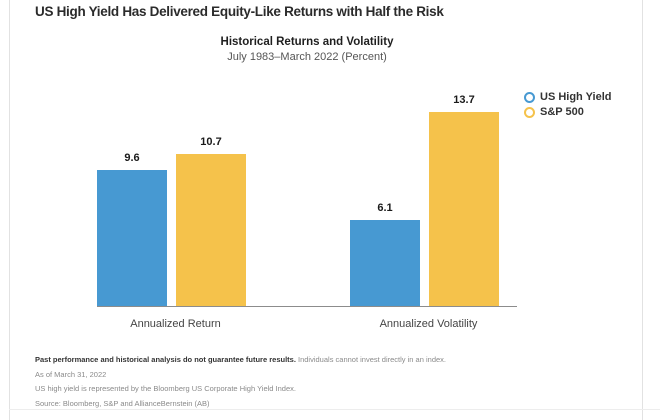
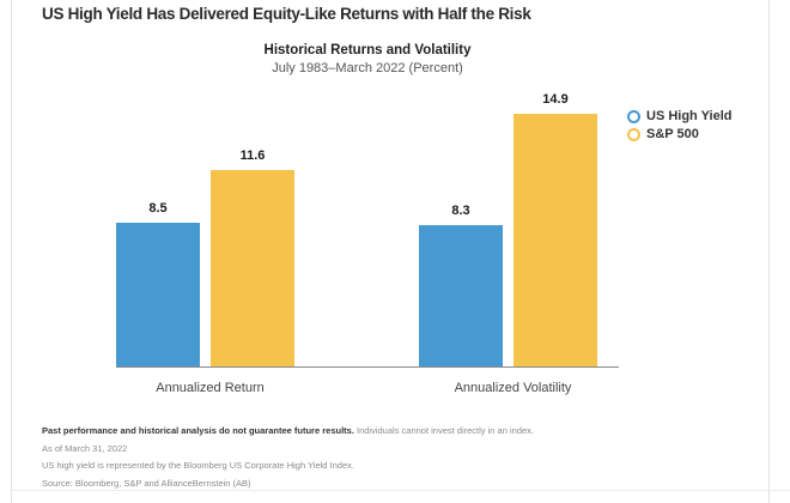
US High Yield/Annualized Return: 9.6 -> 8.5
S&P 500/Annualized Return: 10.7 -> 11.6
US High Yield/Annualized Volatility: 6.1 -> 8.3
S&P 500/Annualized Volatility: 13.7 -> 14.9
